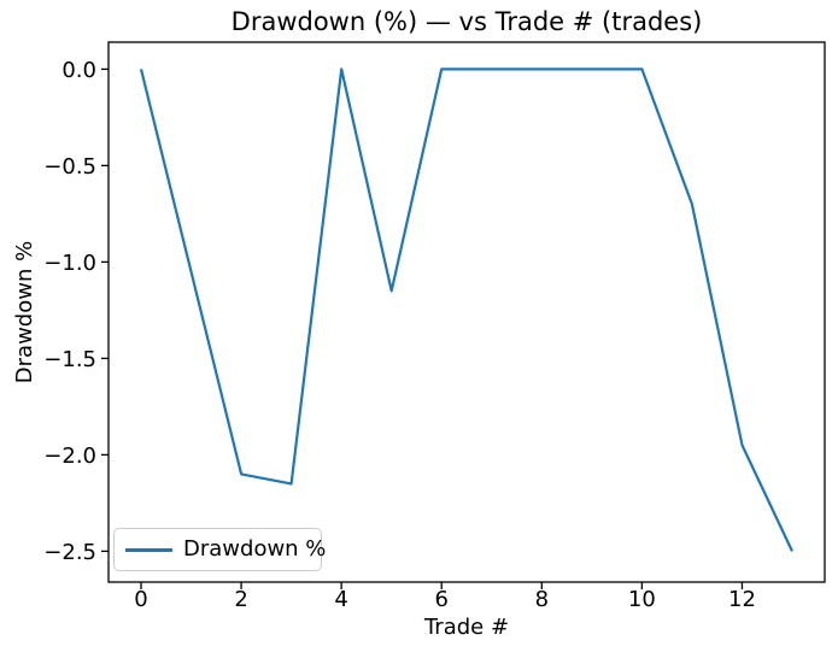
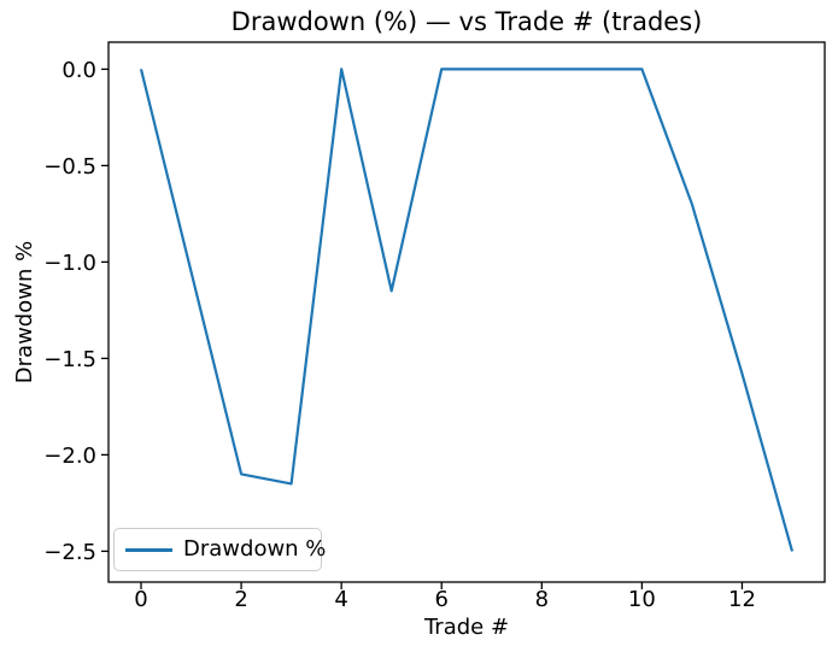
12: -1.95 -> -1.58
